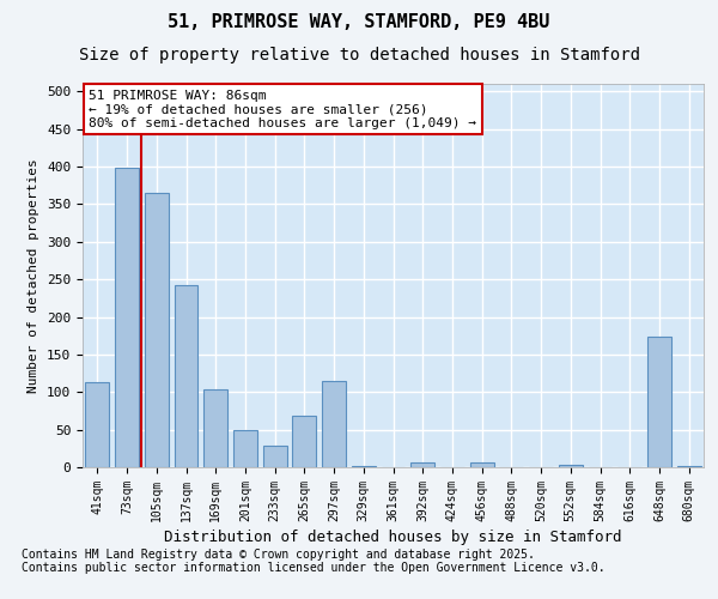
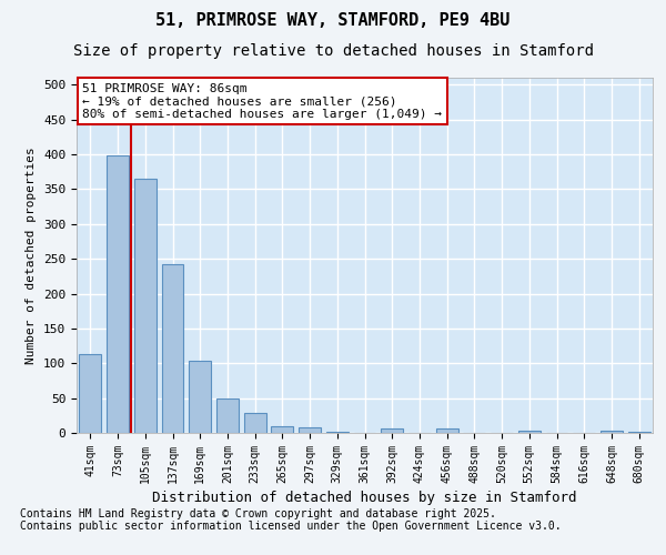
265sqm: 68 -> 10
297sqm: 114 -> 8
648sqm: 174 -> 3
